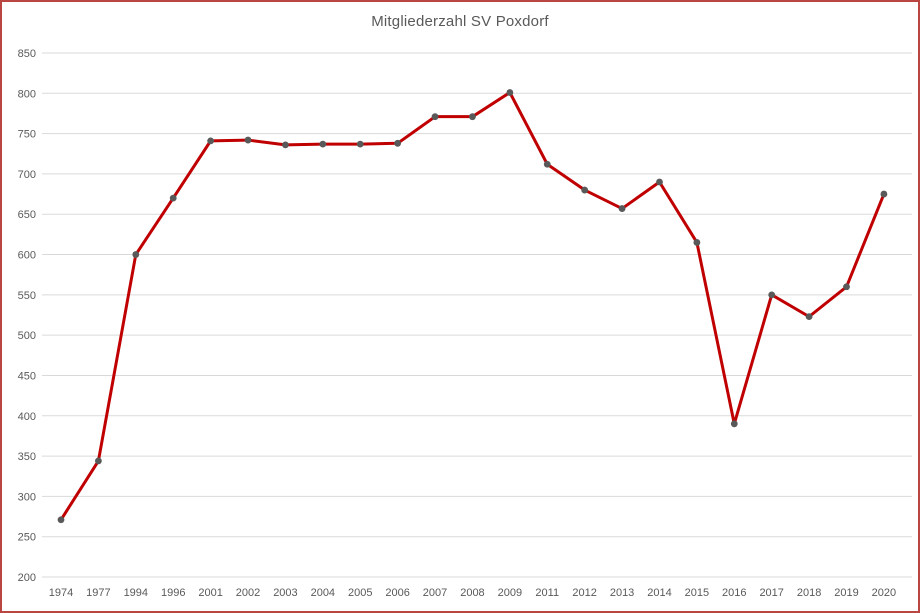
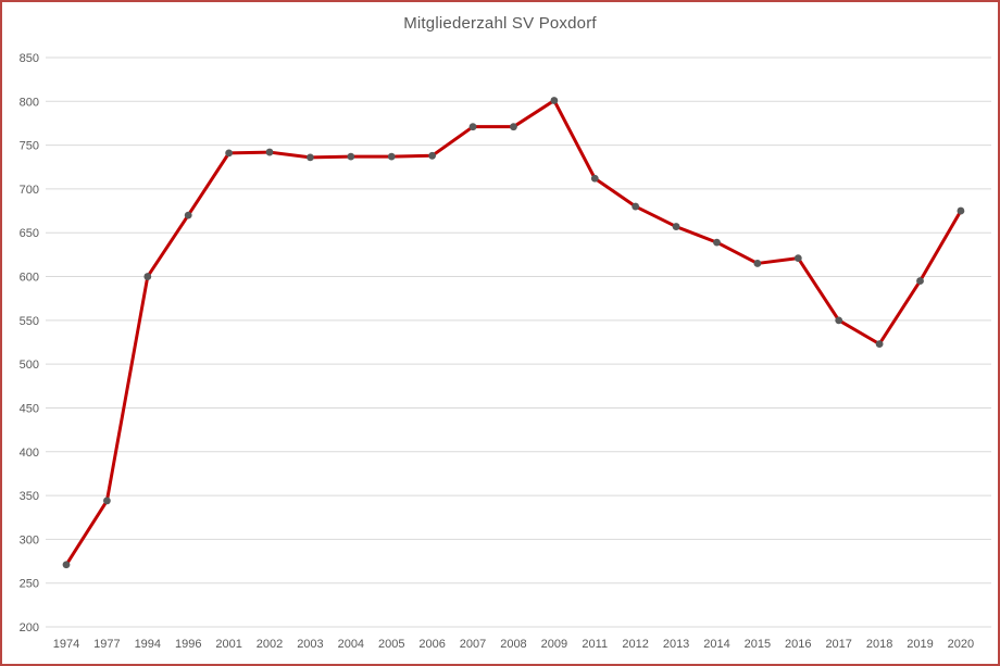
2014: 690 -> 640
2016: 390 -> 620
2019: 560 -> 600
